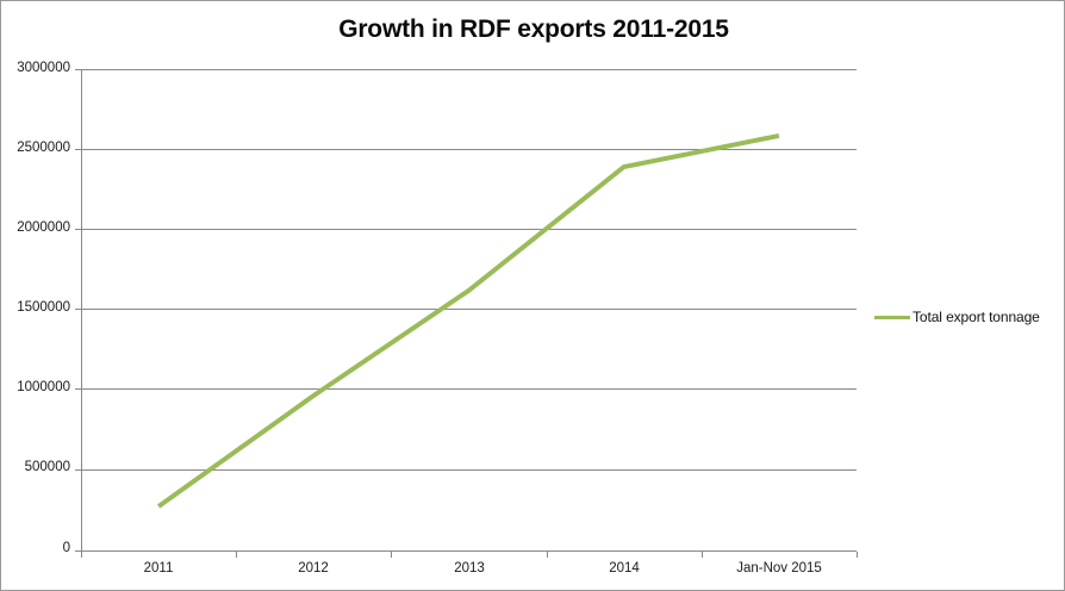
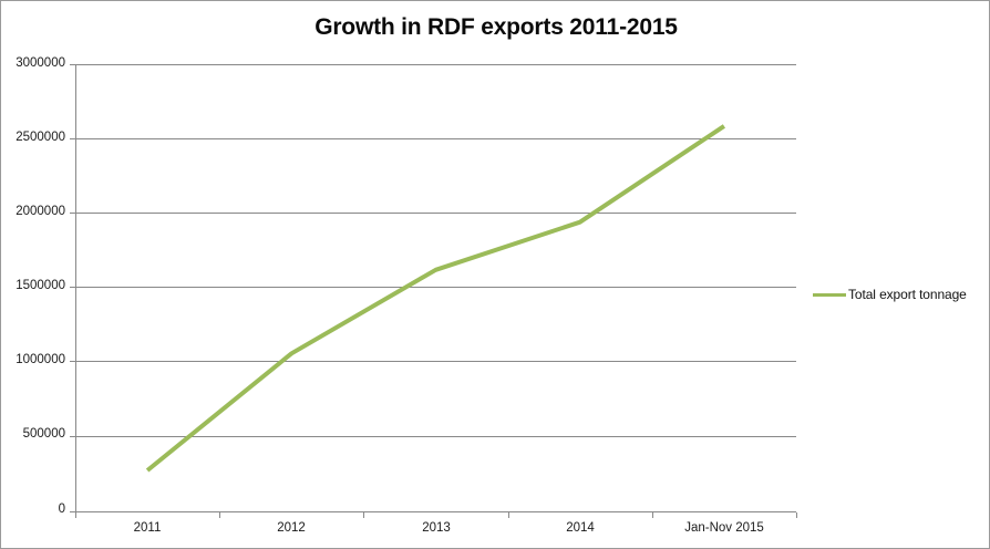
2012: 960000 -> 1060000
2014: 2390000 -> 1940000
